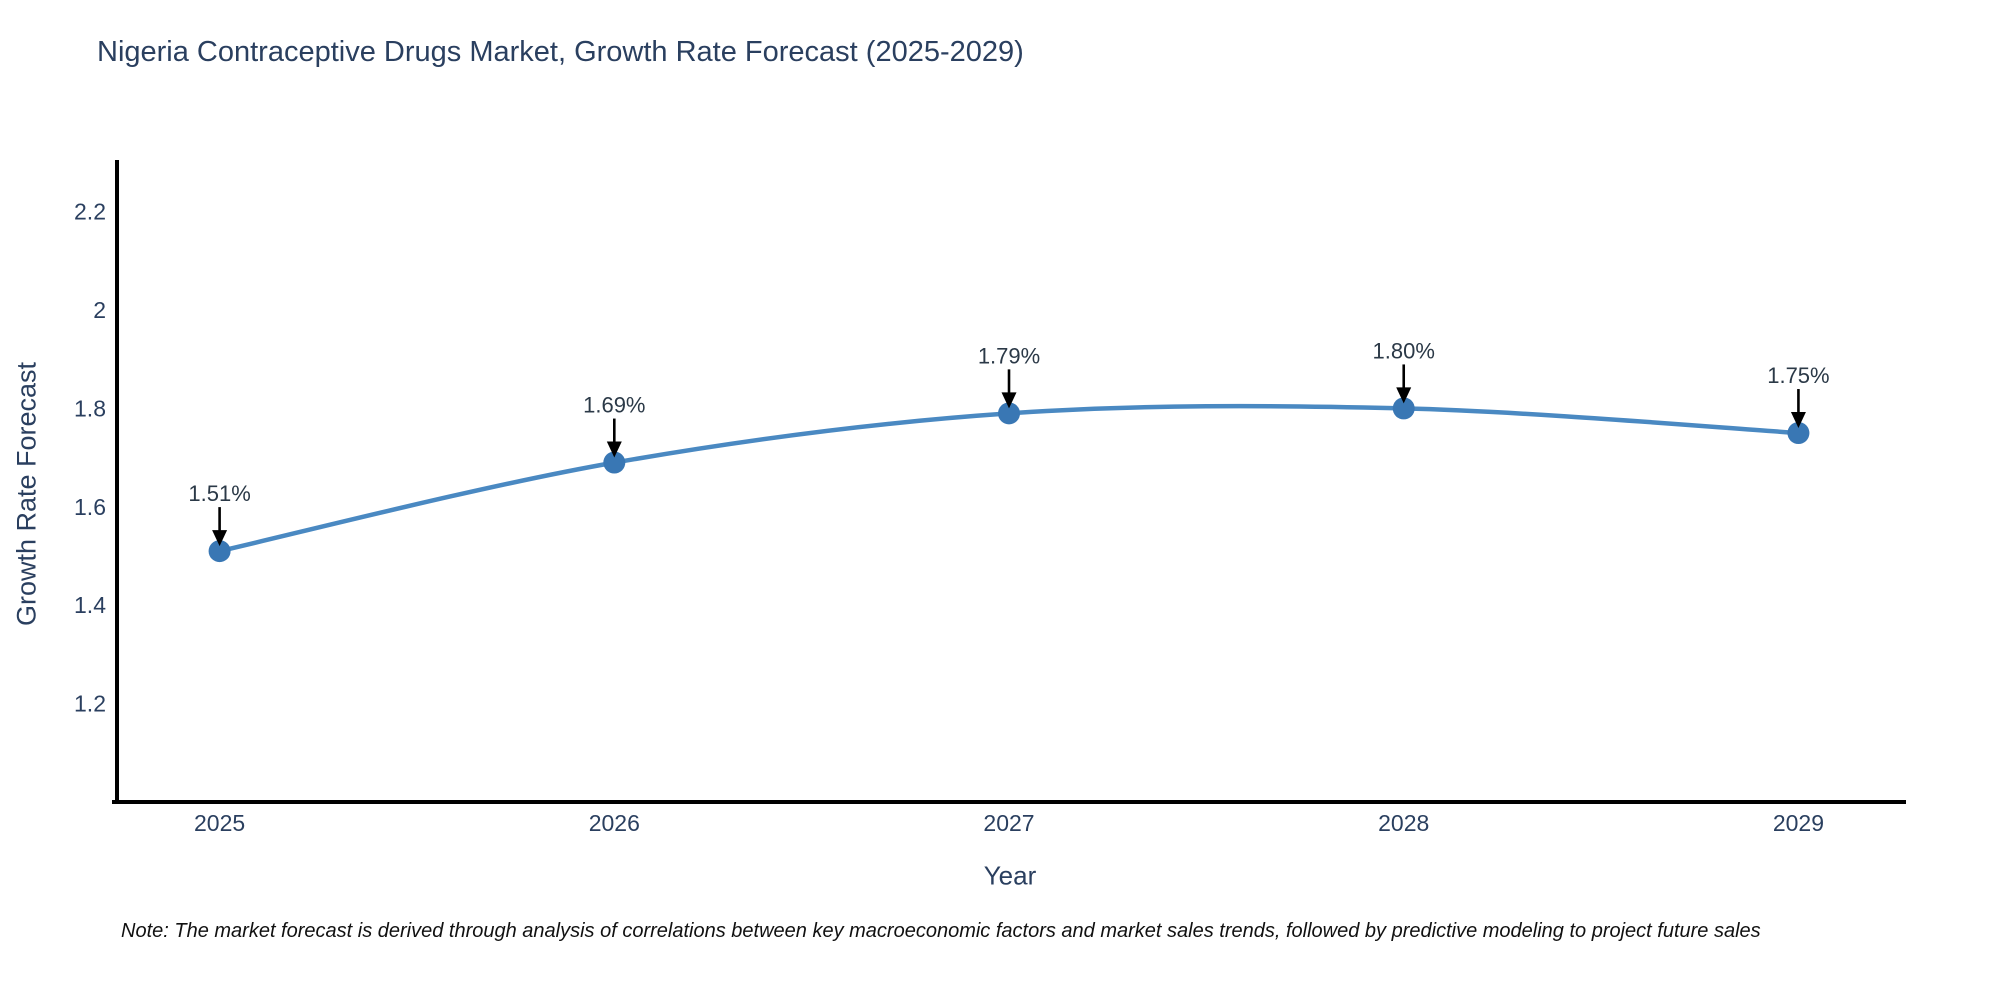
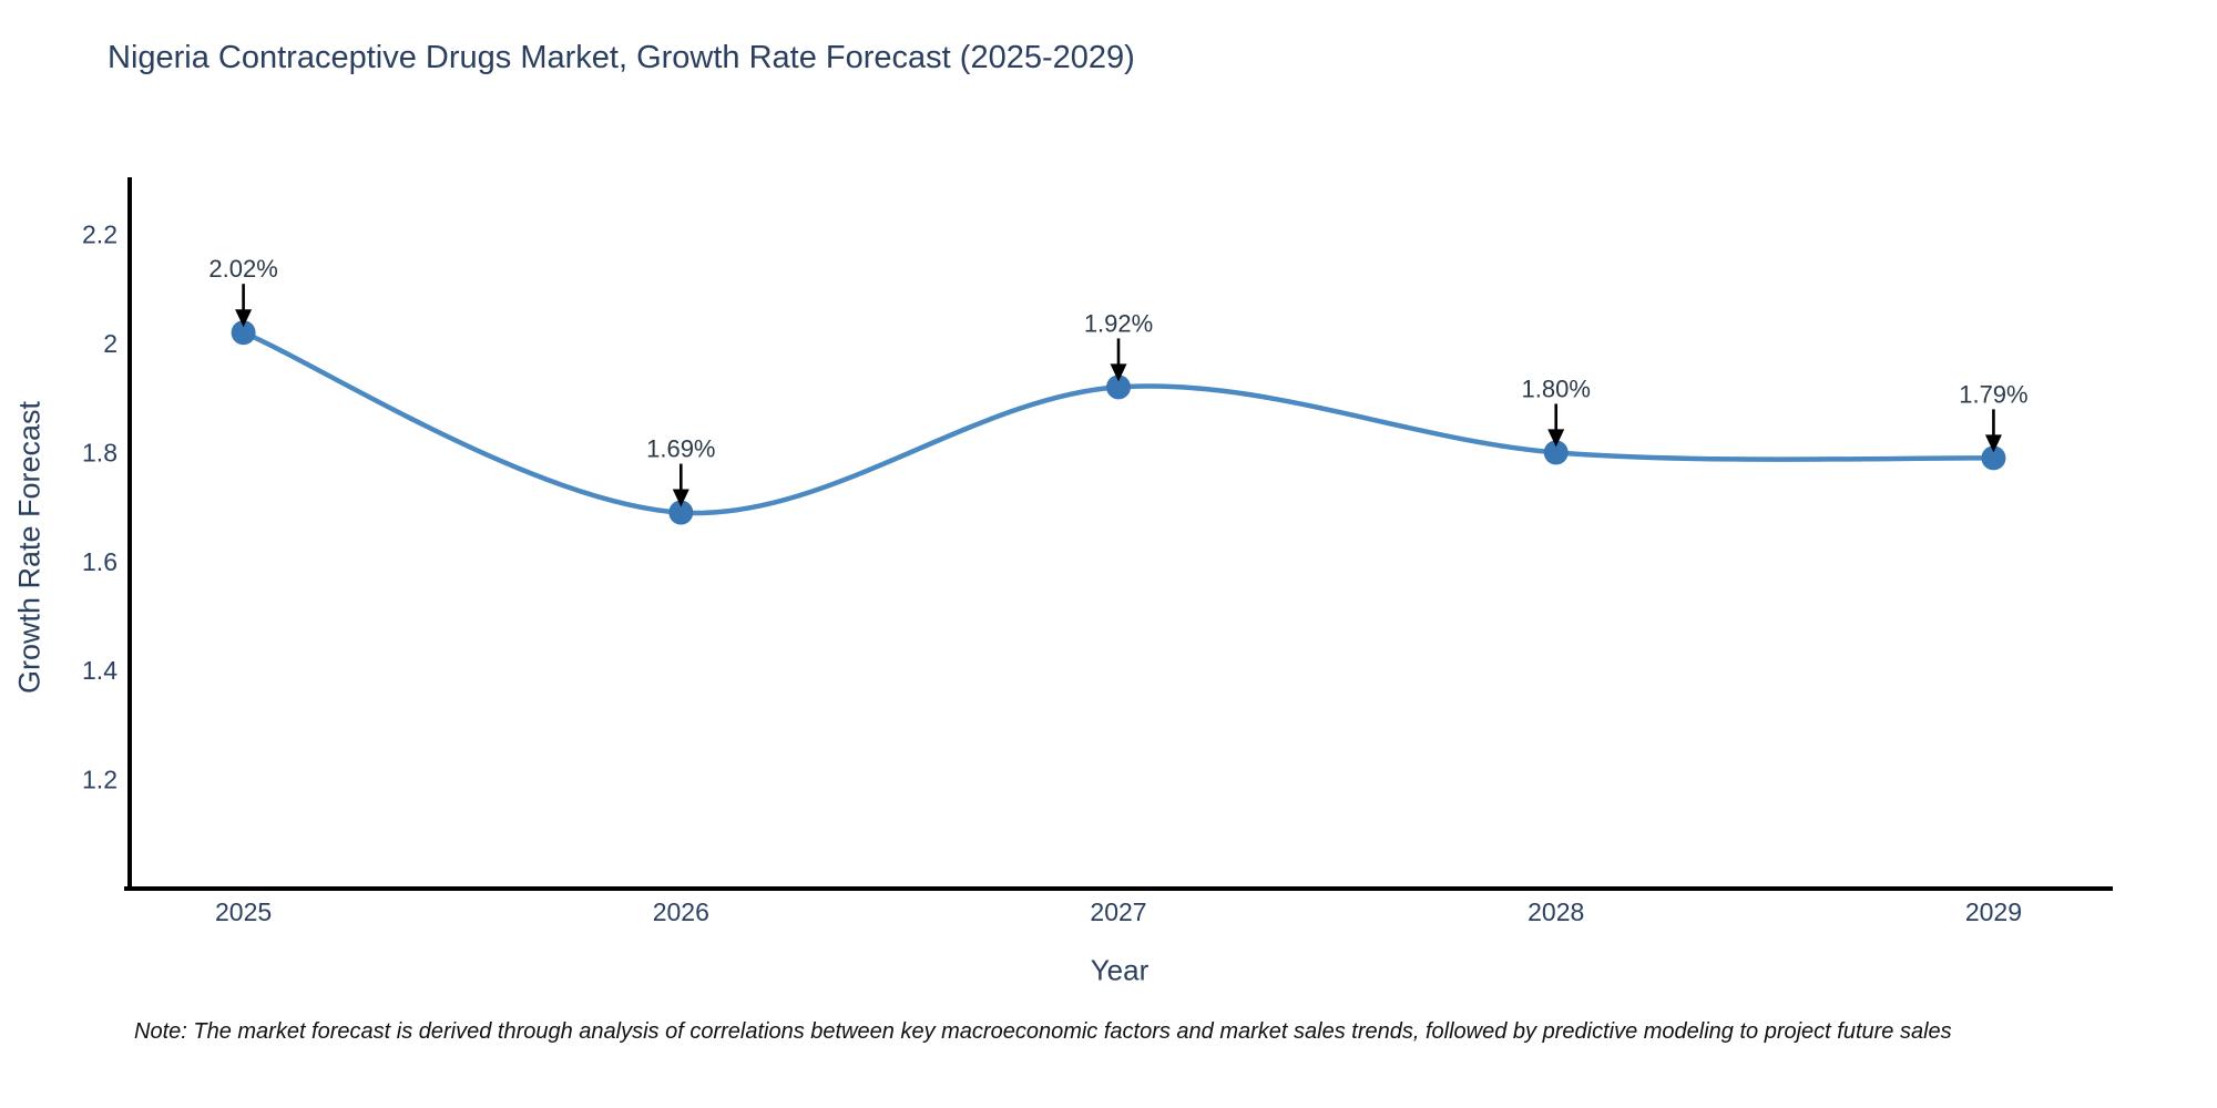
2025: 1.51% -> 2.02%
2027: 1.79% -> 1.92%
2029: 1.75% -> 1.79%
